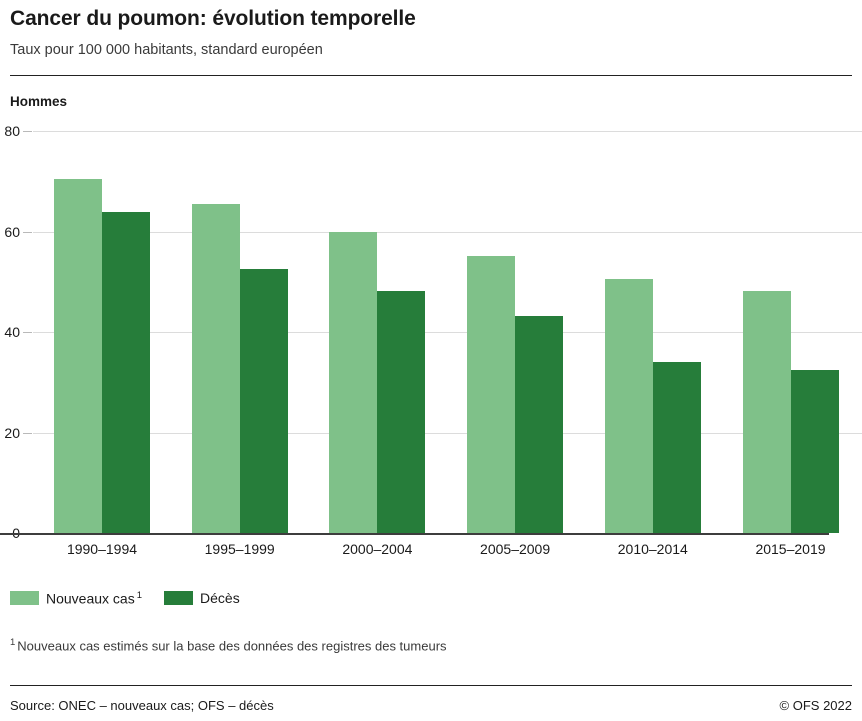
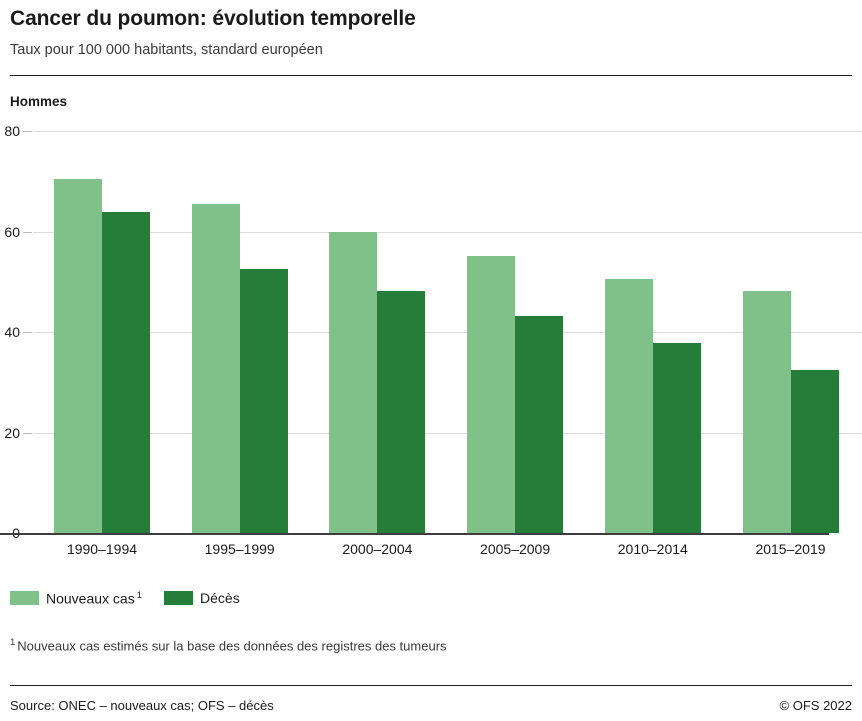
Décès/2010–2014: 34 -> 38
